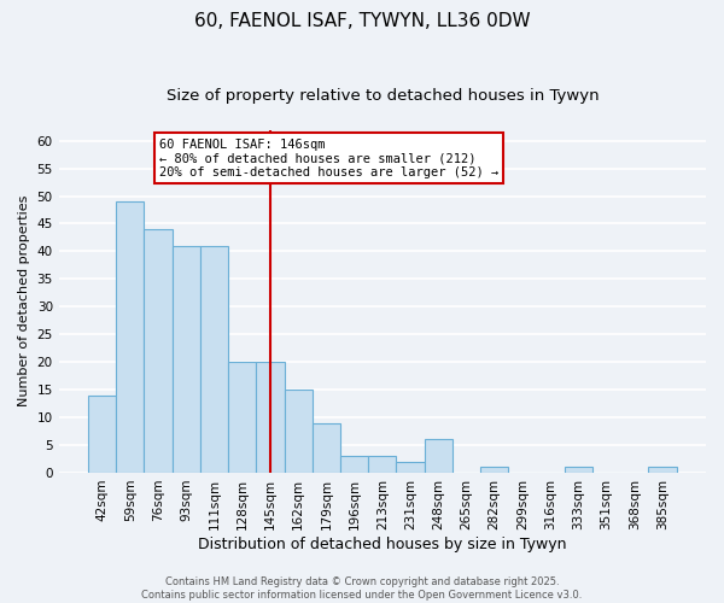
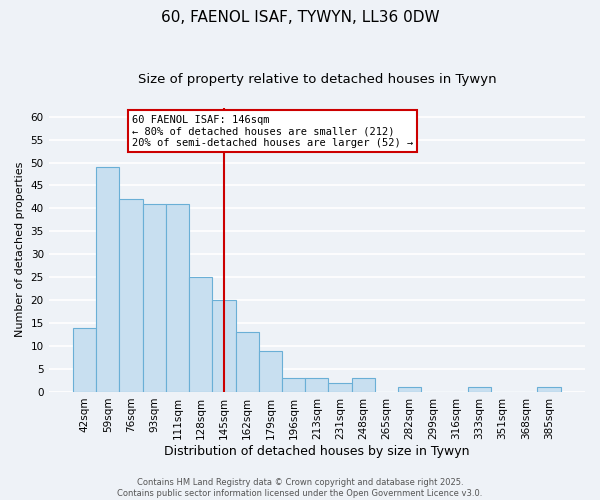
76sqm: 44 -> 42
128sqm: 20 -> 25
162sqm: 15 -> 13
248sqm: 6 -> 3
